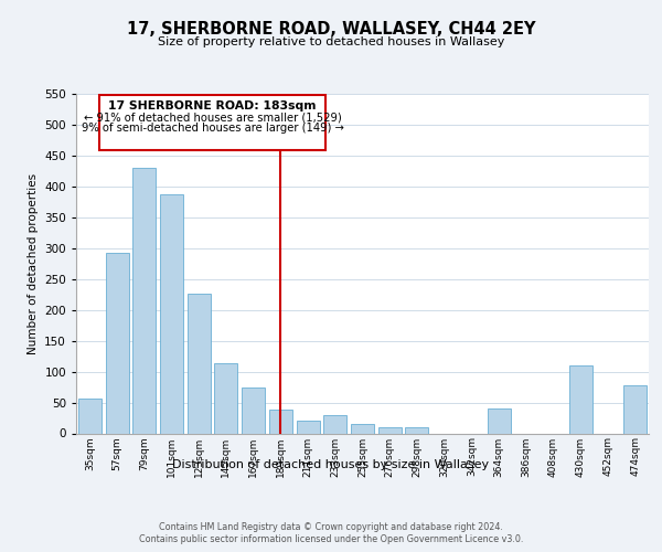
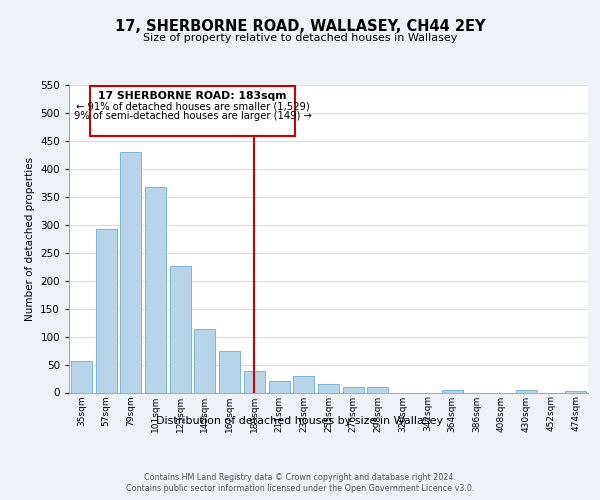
101sqm: 388 -> 368
364sqm: 40 -> 4
430sqm: 110 -> 5
474sqm: 78 -> 3
